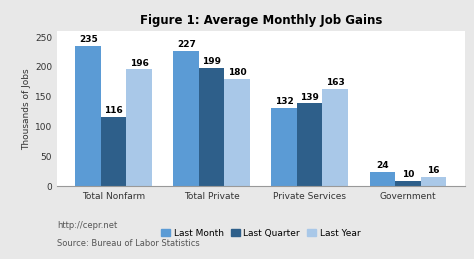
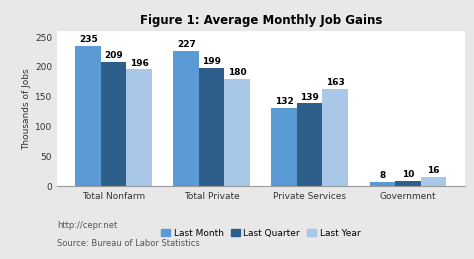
Last Quarter/Total Nonfarm: 116 -> 209
Last Month/Government: 24 -> 8
